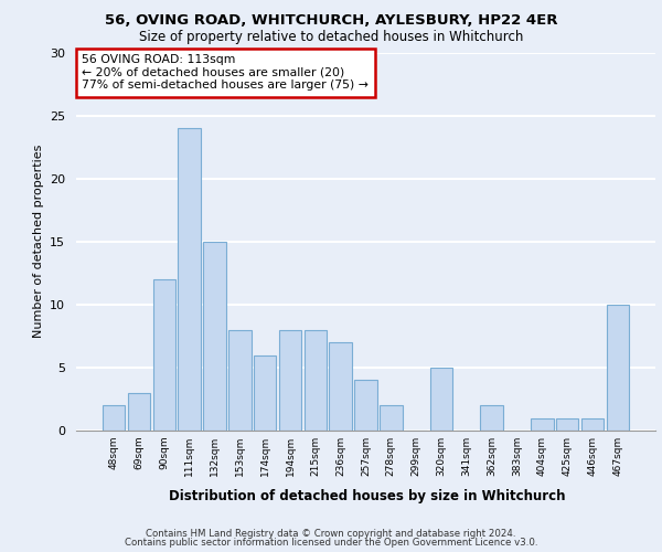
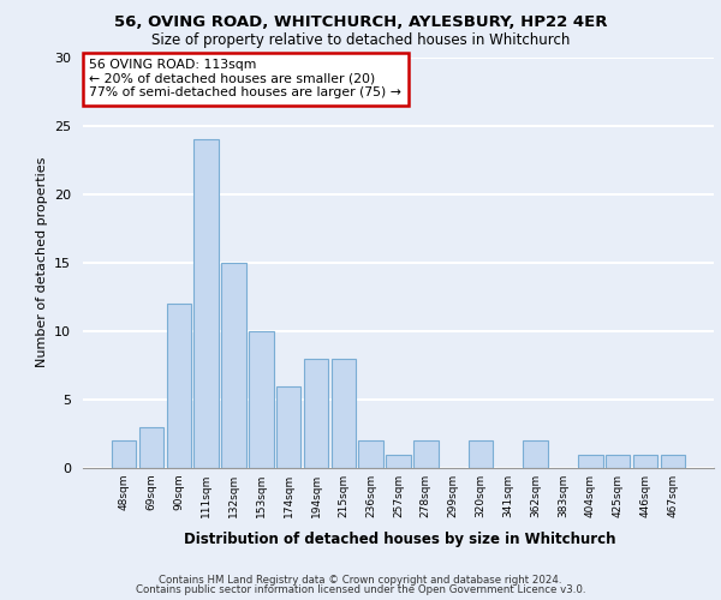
153sqm: 8 -> 10
236sqm: 7 -> 2
257sqm: 4 -> 1
320sqm: 5 -> 2
467sqm: 10 -> 1
